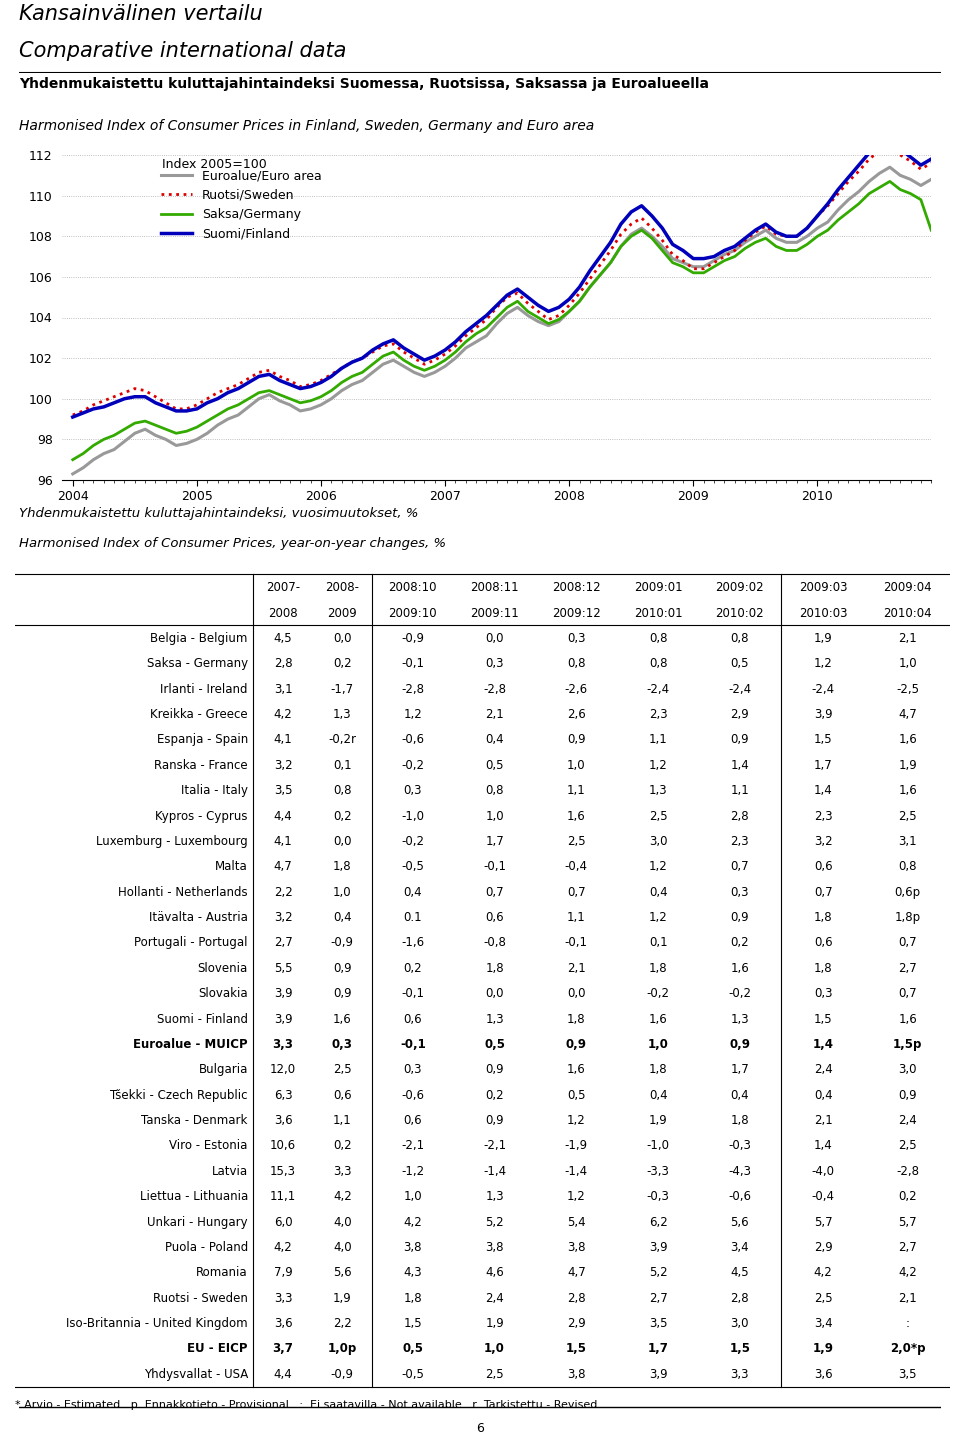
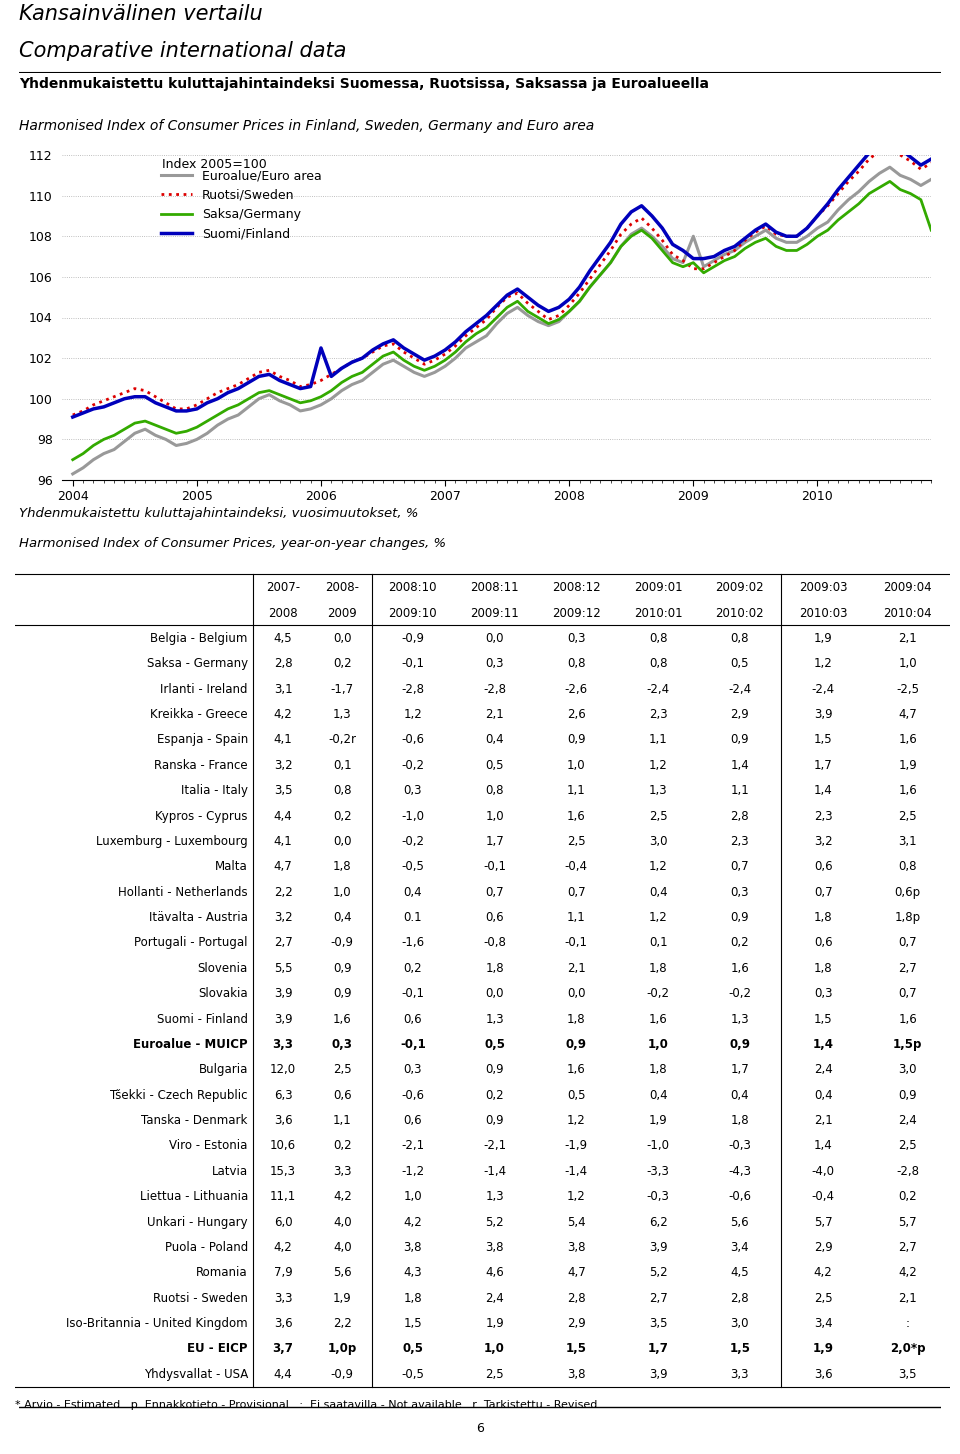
Suomi/Finland/2006: 100.8 -> 102.5
Euroalue/Euro area/2009: 106.5 -> 108.0
Saksa/Germany/2009: 106.2 -> 106.7
